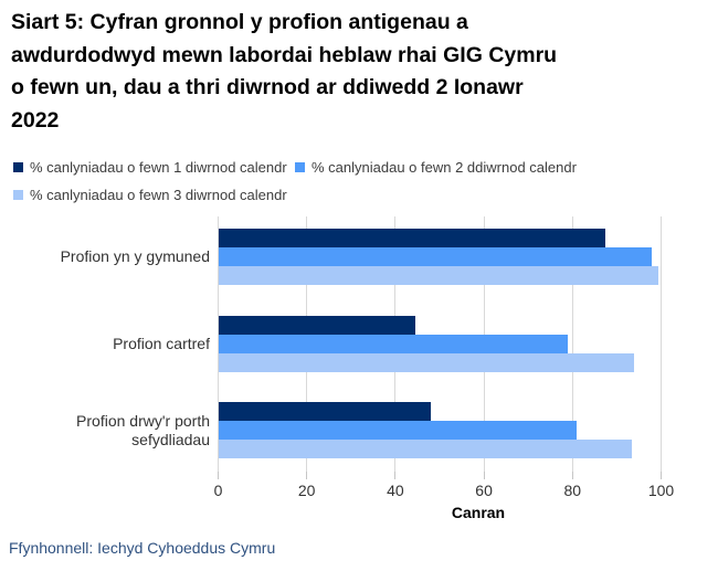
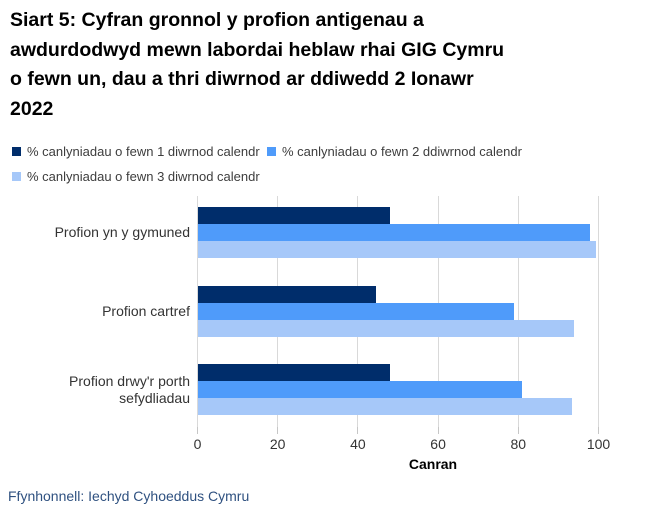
% canlyniadau o fewn 1 diwrnod calendr/Profion yn y gymuned: 88 -> 48
